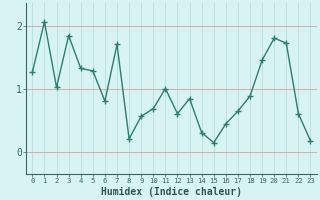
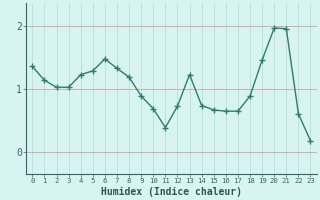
0: 1.26 -> 1.35
1: 2.06 -> 1.13
3: 1.84 -> 1.02
4: 1.32 -> 1.22
6: 0.80 -> 1.47
7: 1.70 -> 1.32
8: 0.20 -> 1.18
9: 0.56 -> 0.88
11: 1.00 -> 0.38
12: 0.60 -> 0.72
13: 0.84 -> 1.22
14: 0.30 -> 0.73
15: 0.14 -> 0.66
16: 0.44 -> 0.64
20: 1.80 -> 1.96
21: 1.72 -> 1.95
